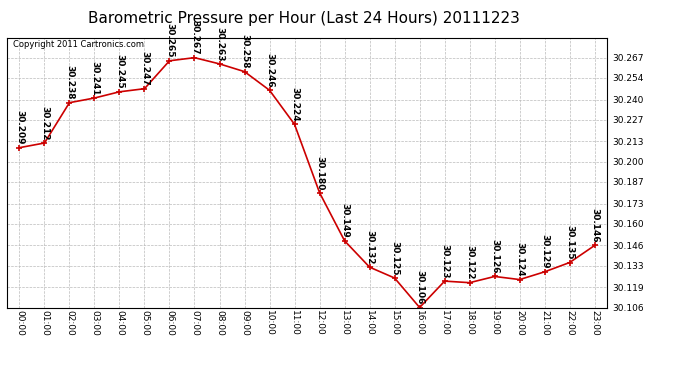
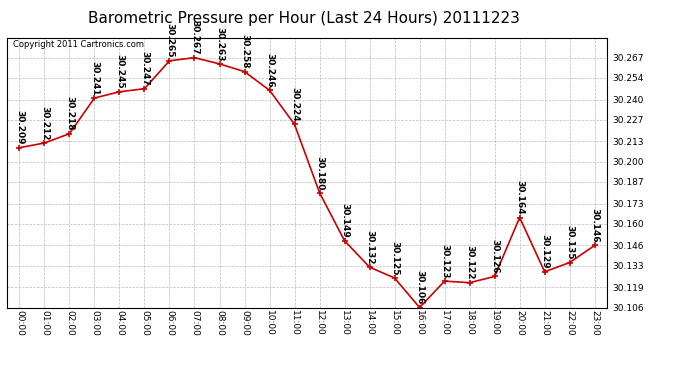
02:00: 30.238 -> 30.218
20:00: 30.124 -> 30.164
